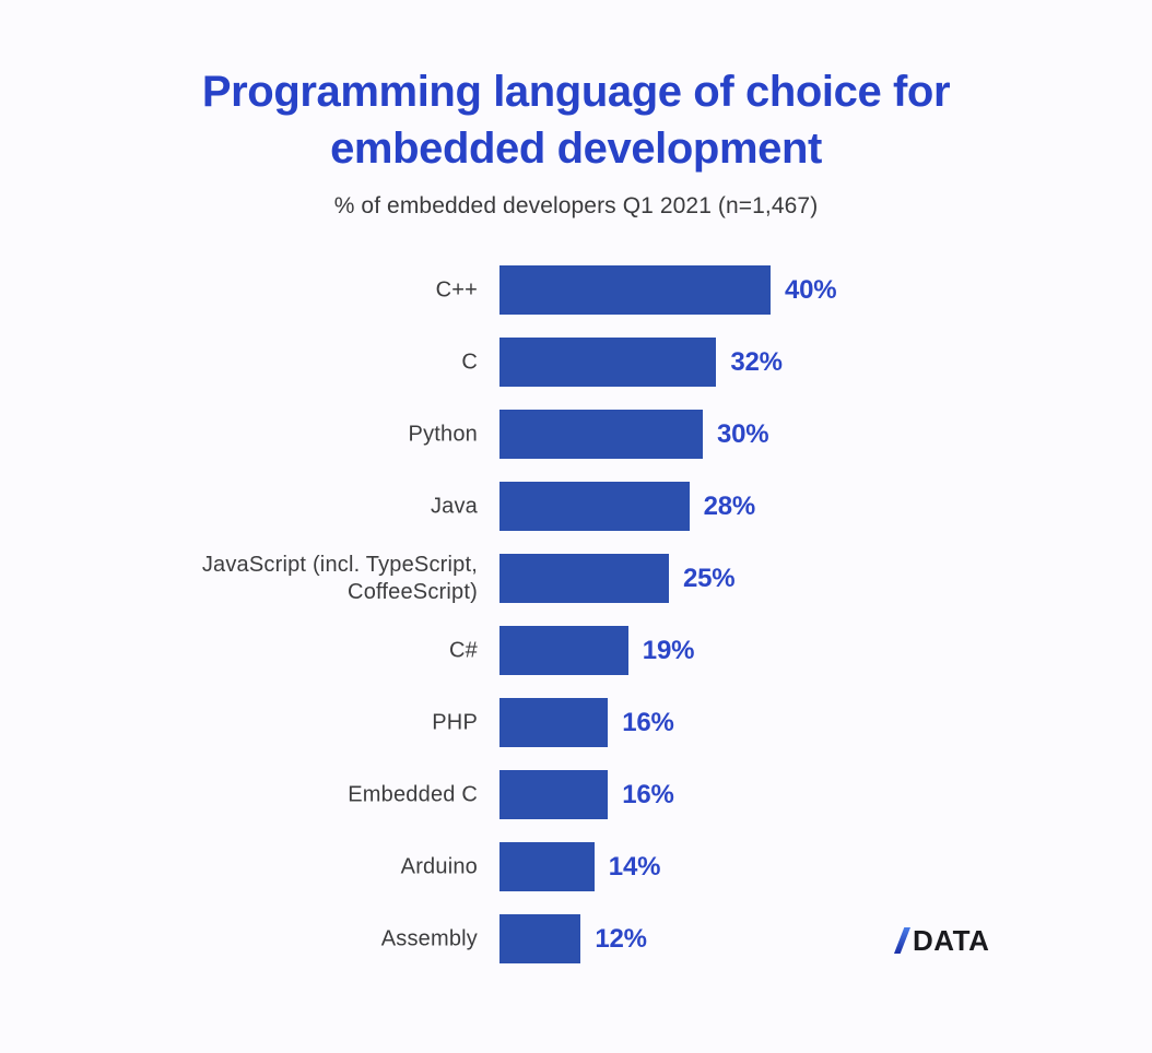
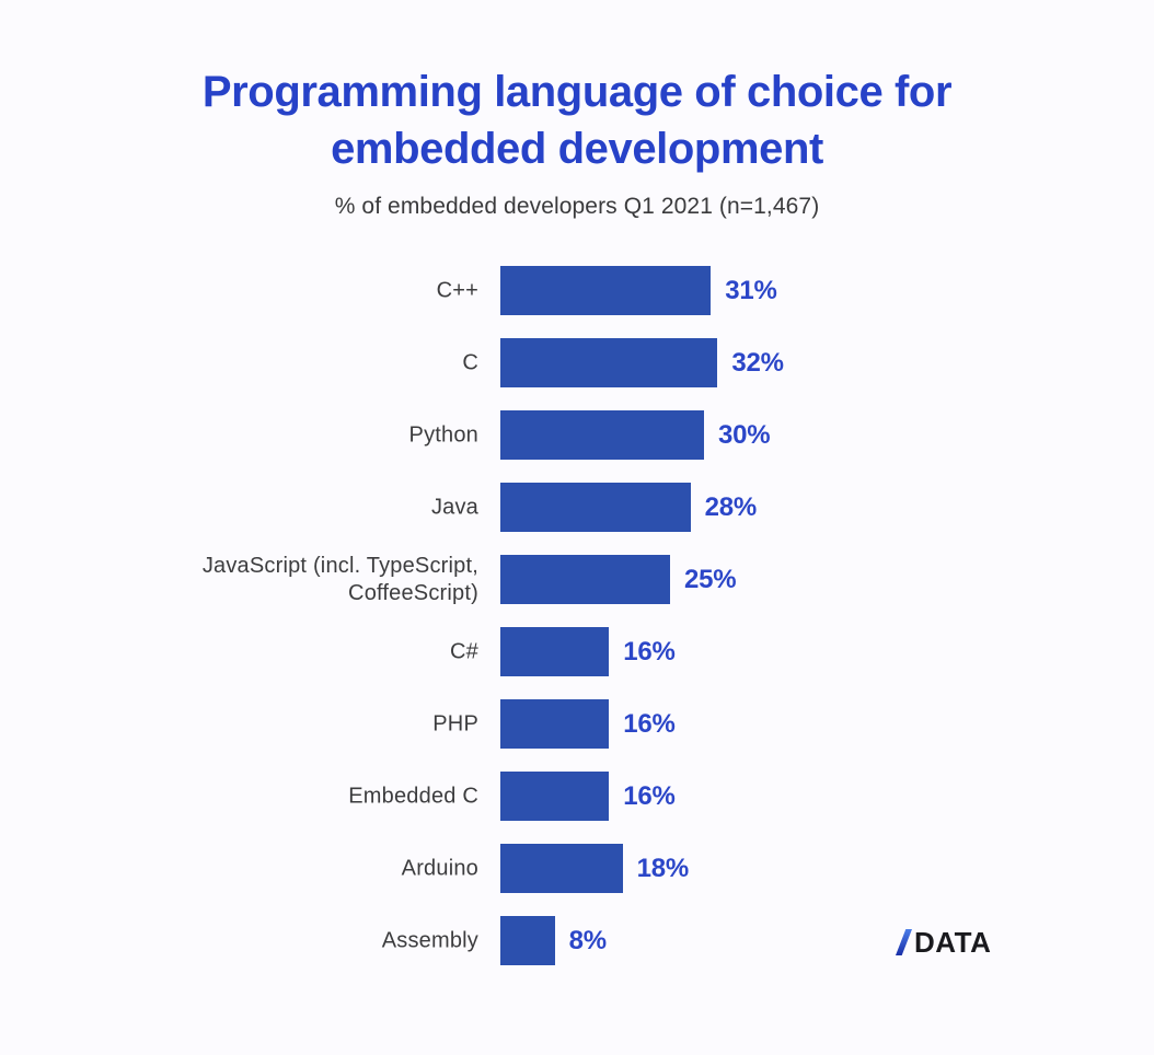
C++: 40% -> 31%
C#: 19% -> 16%
Arduino: 14% -> 18%
Assembly: 12% -> 8%
